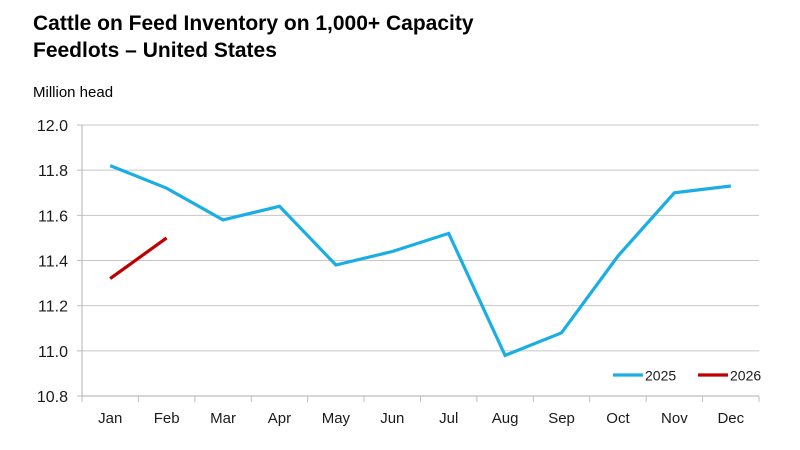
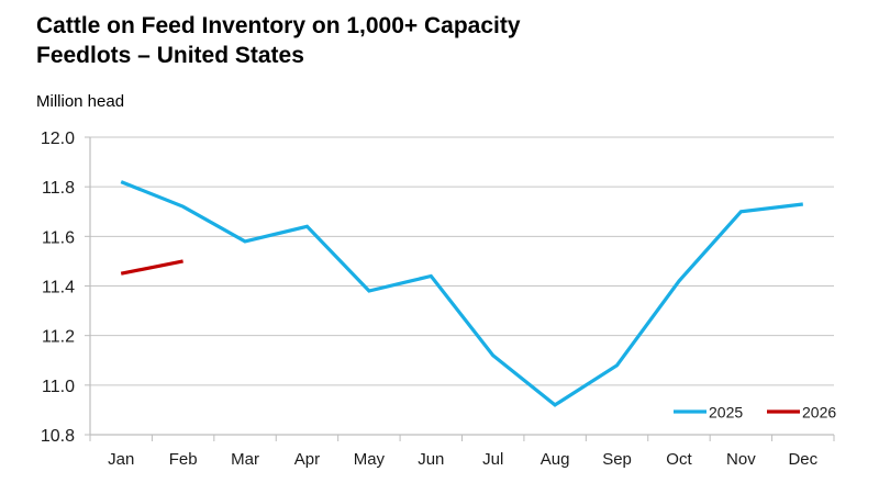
2026/Jan: 11.32 -> 11.45
2025/Jul: 11.52 -> 11.12
2025/Aug: 10.98 -> 10.92
